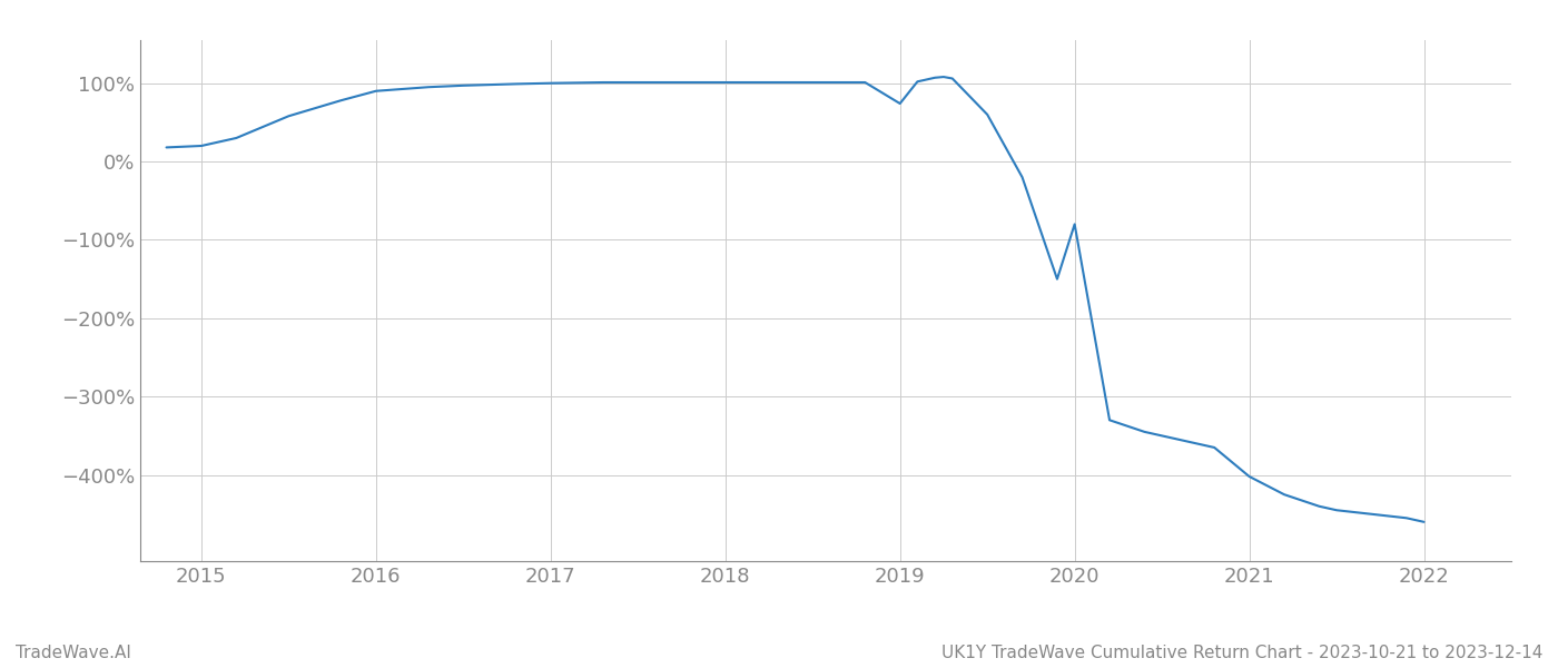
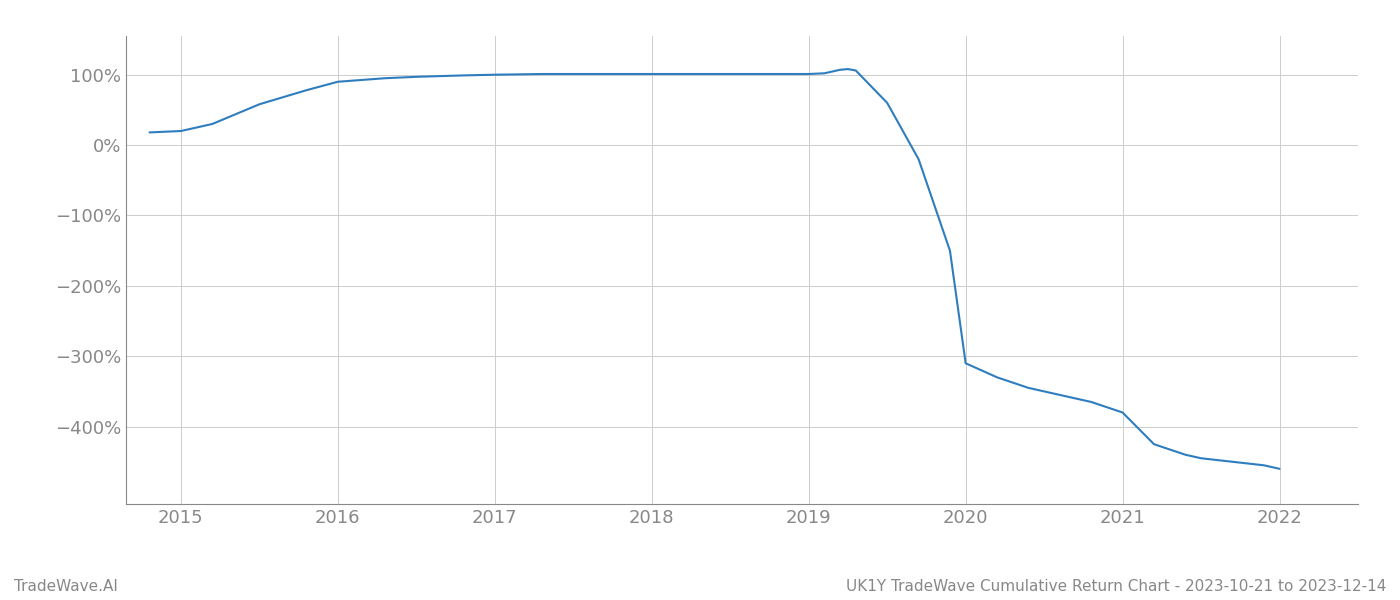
2019: 74% -> 101%
2020: -80% -> -310%
2021: -402% -> -380%
